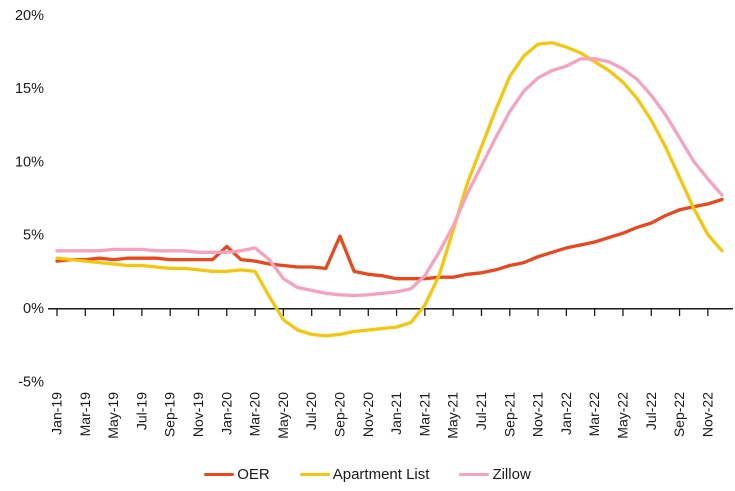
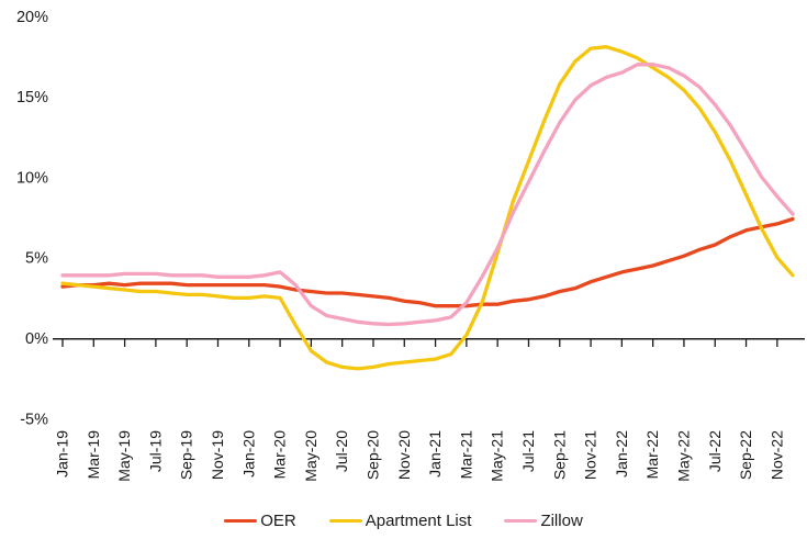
OER/Jan-20: 4.2% -> 3.3%
OER/Sep-20: 4.9% -> 2.6%
